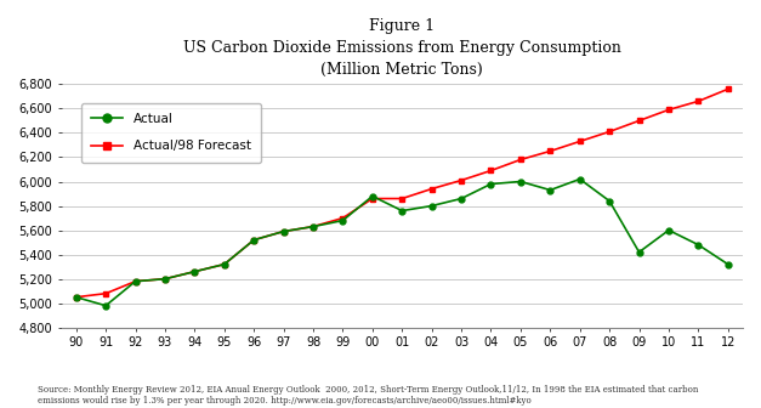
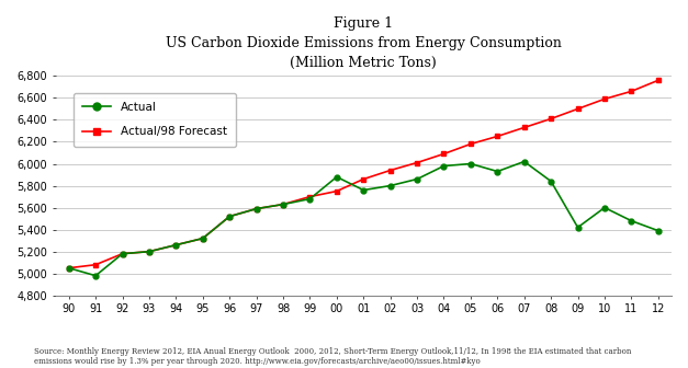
Actual/98 Forecast/00: 5,860 -> 5,750
Actual/12: 5,320 -> 5,390
